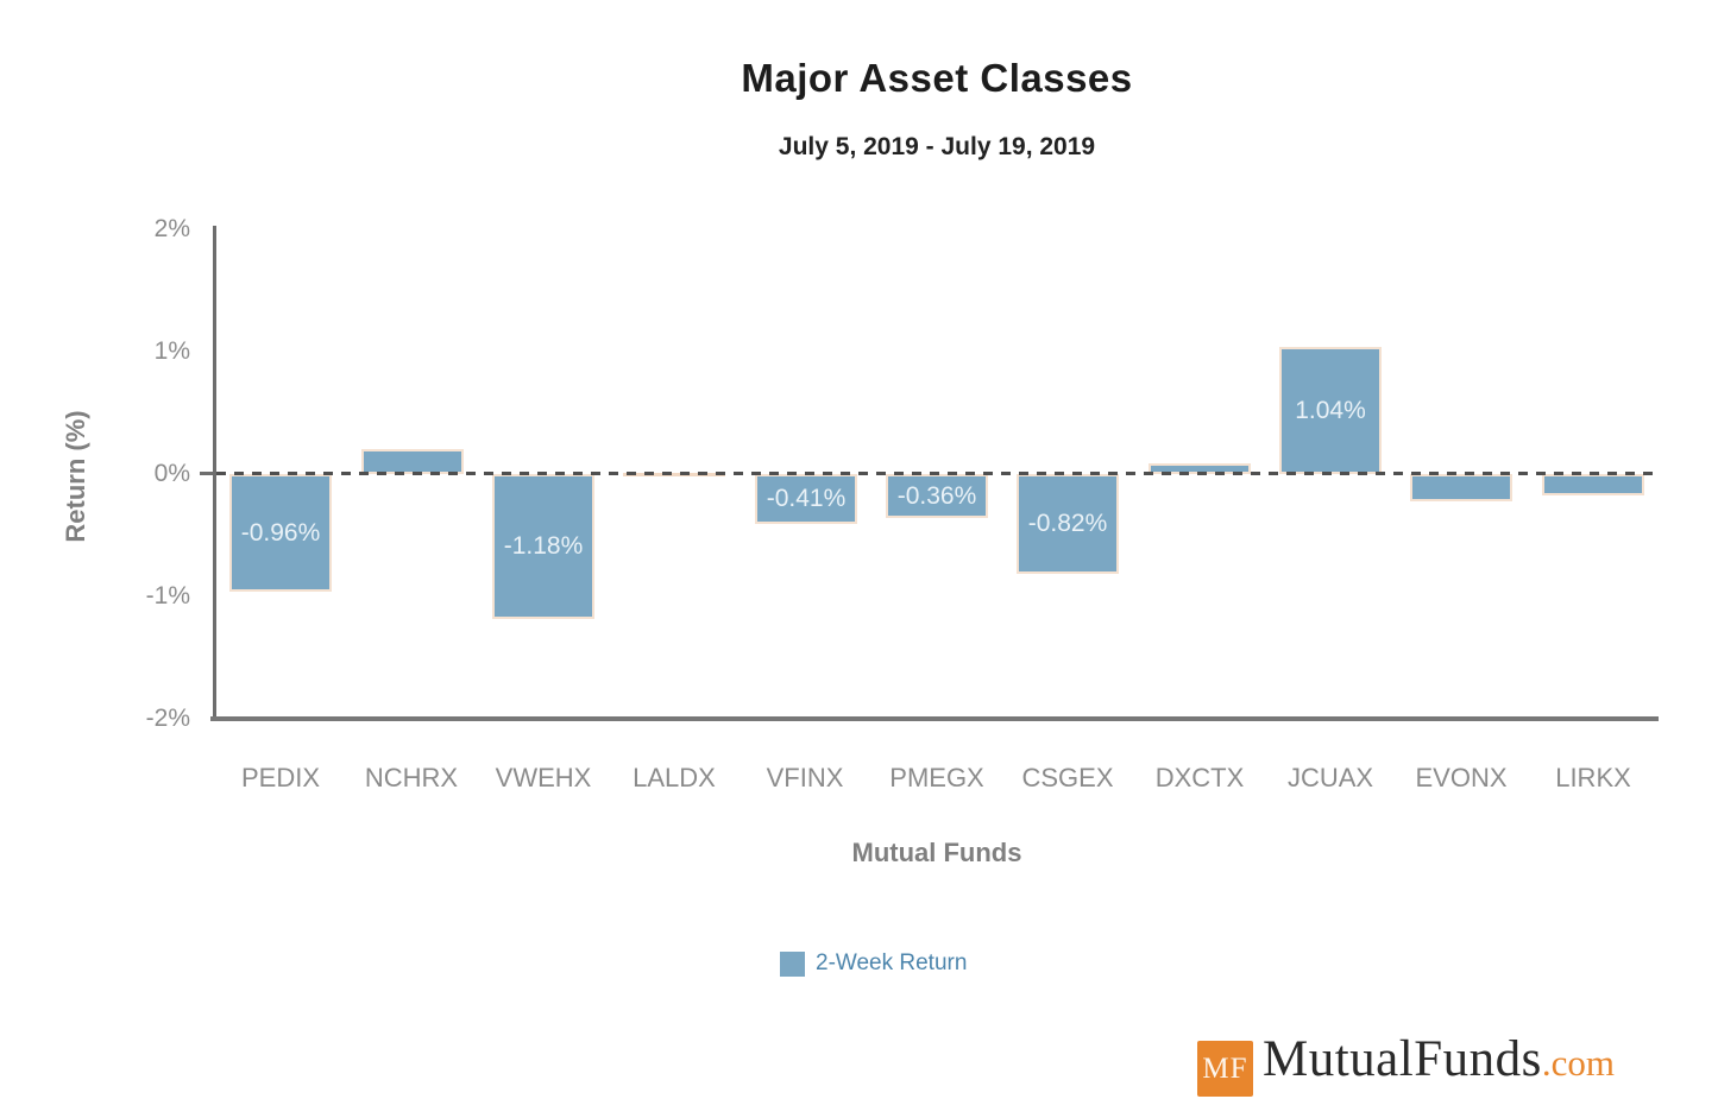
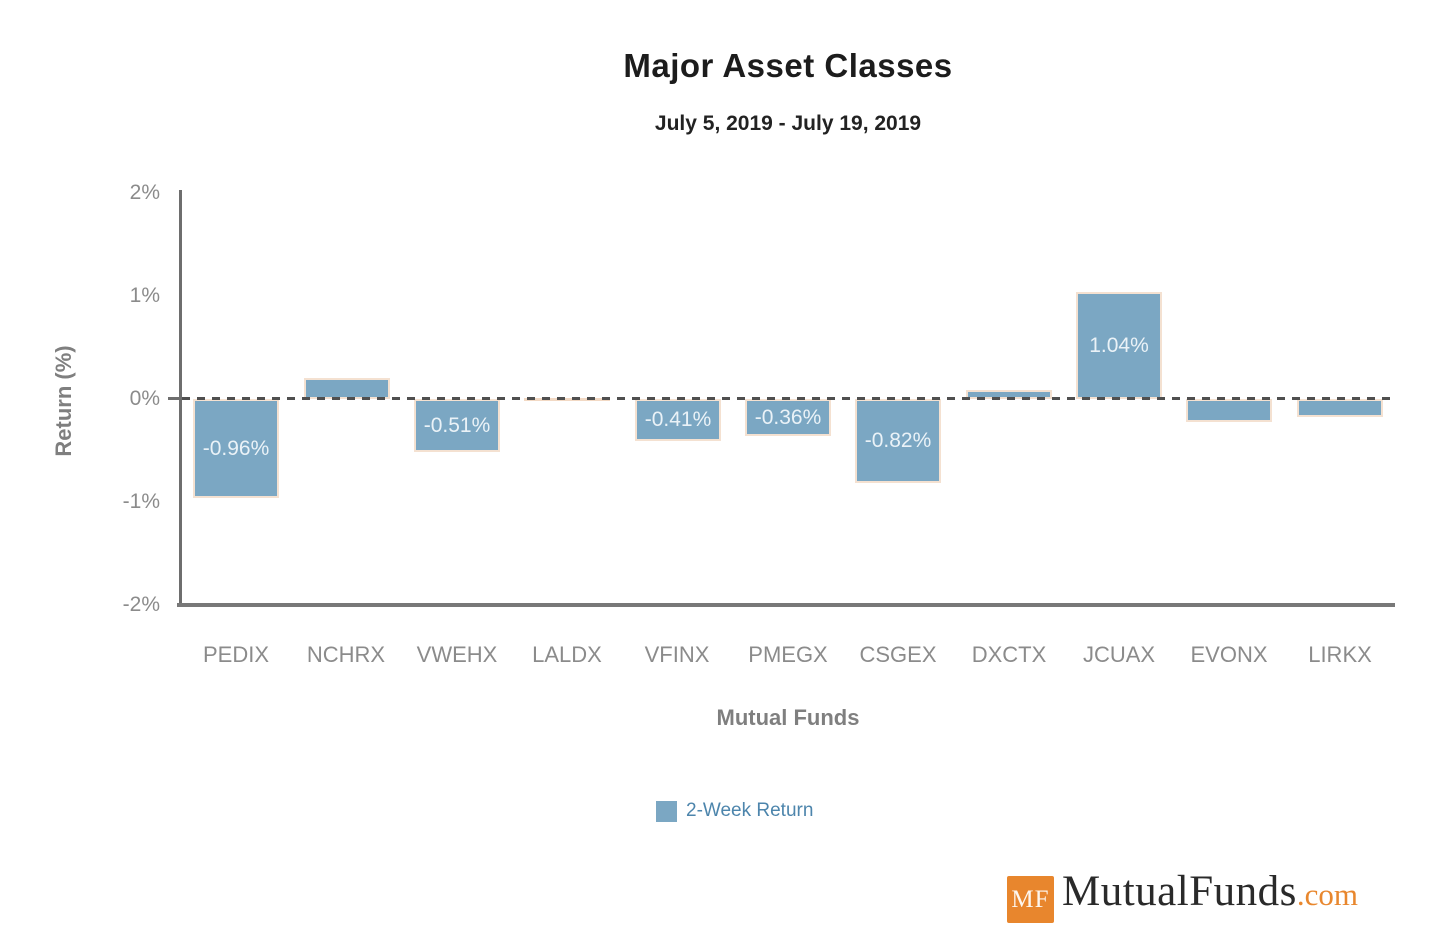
VWEHX: -1.18% -> -0.51%
